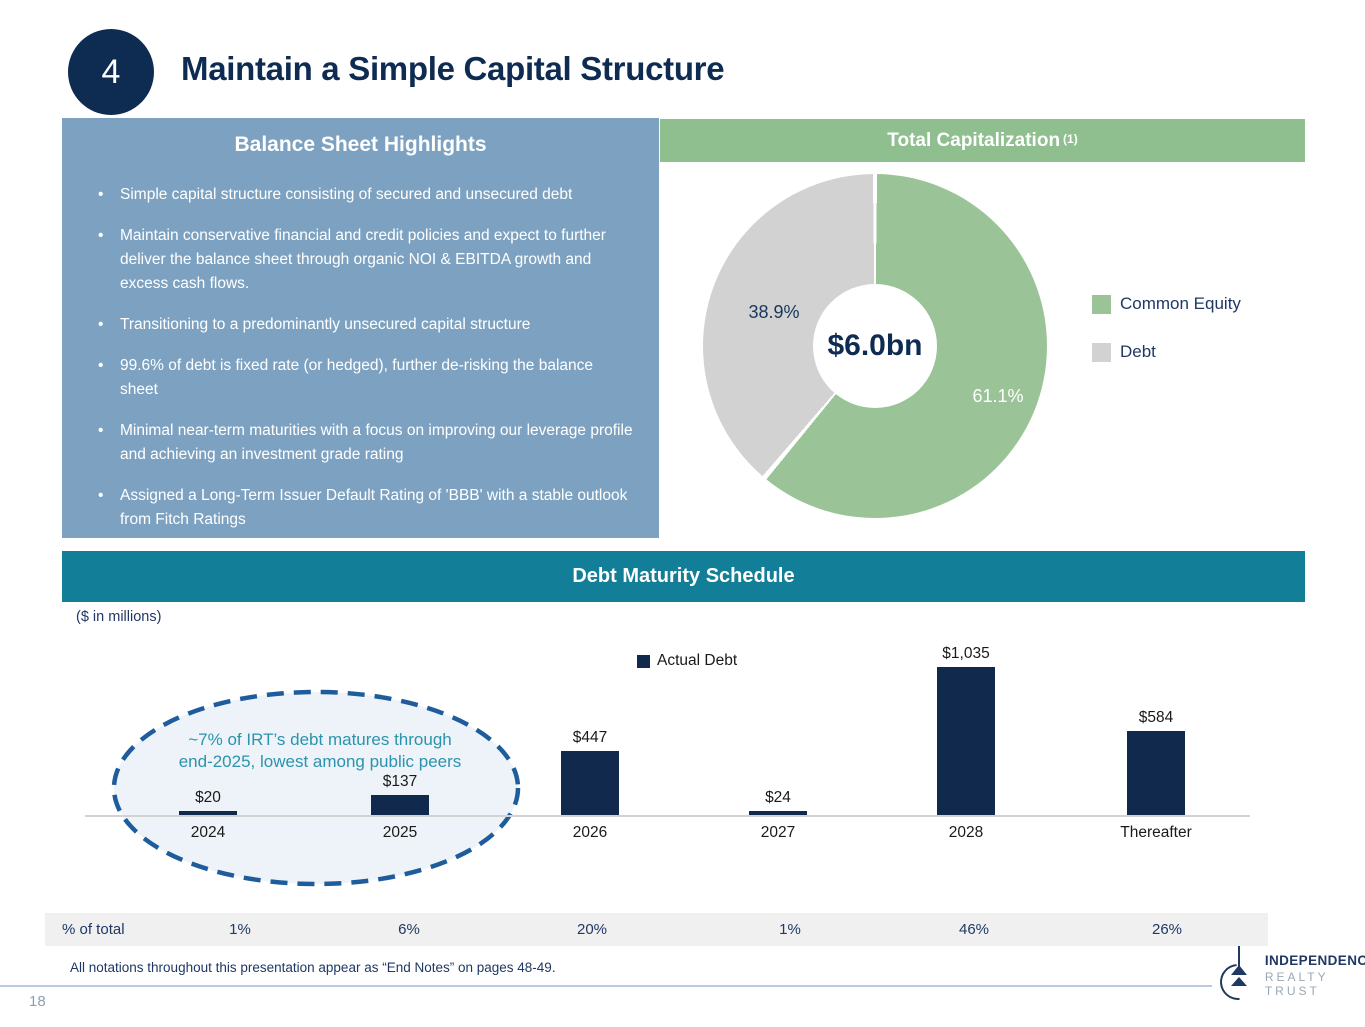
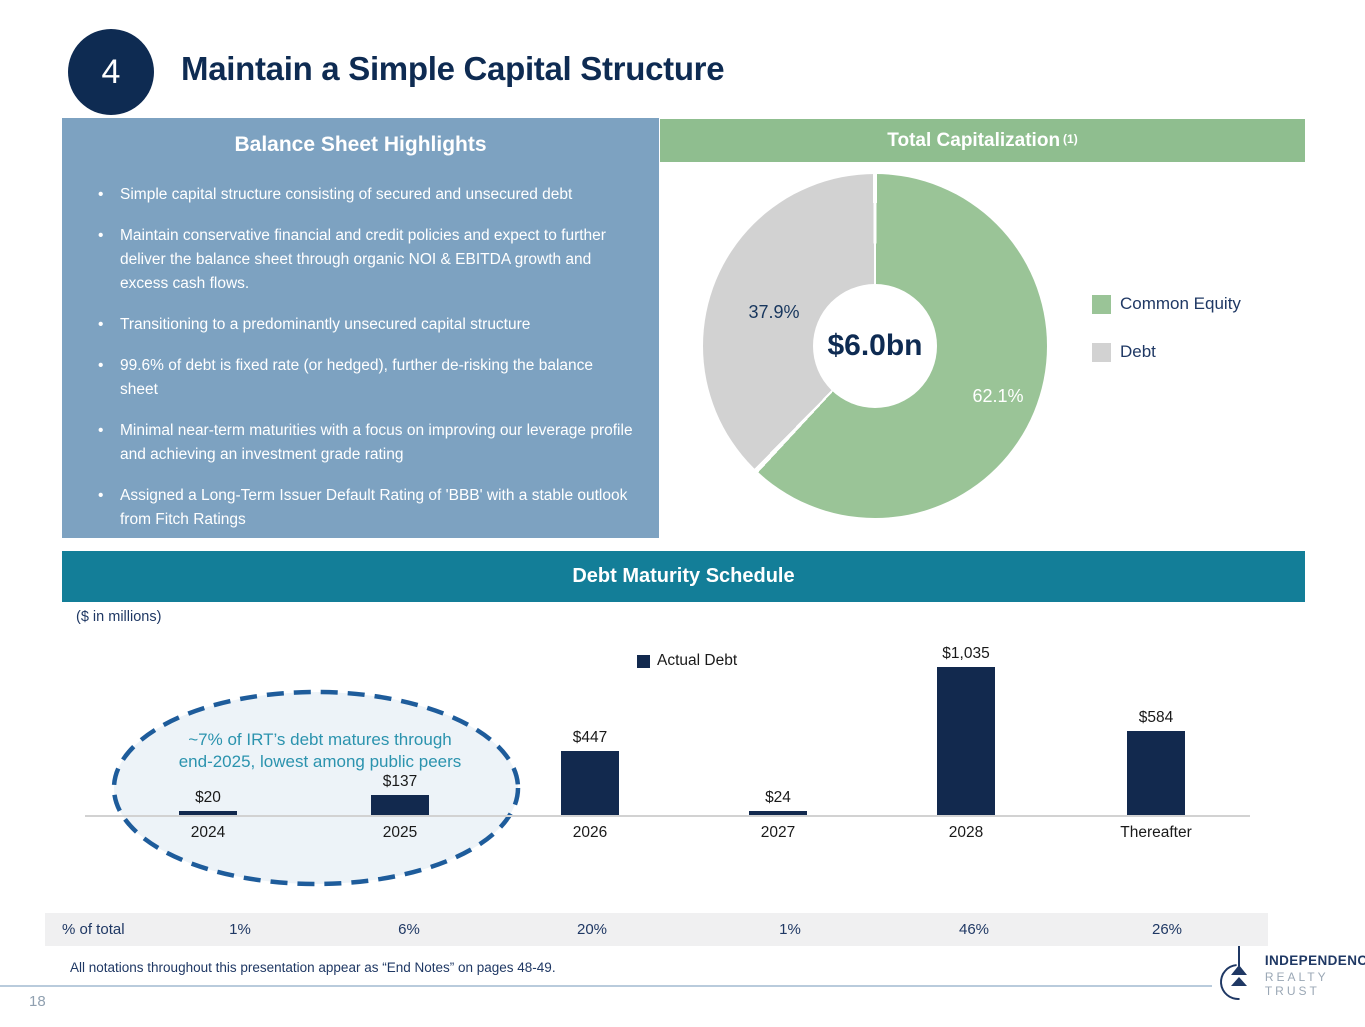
Total Capitalization (1)/Common Equity: 61.1% -> 62.1%
Total Capitalization (1)/Debt: 38.9% -> 37.9%
